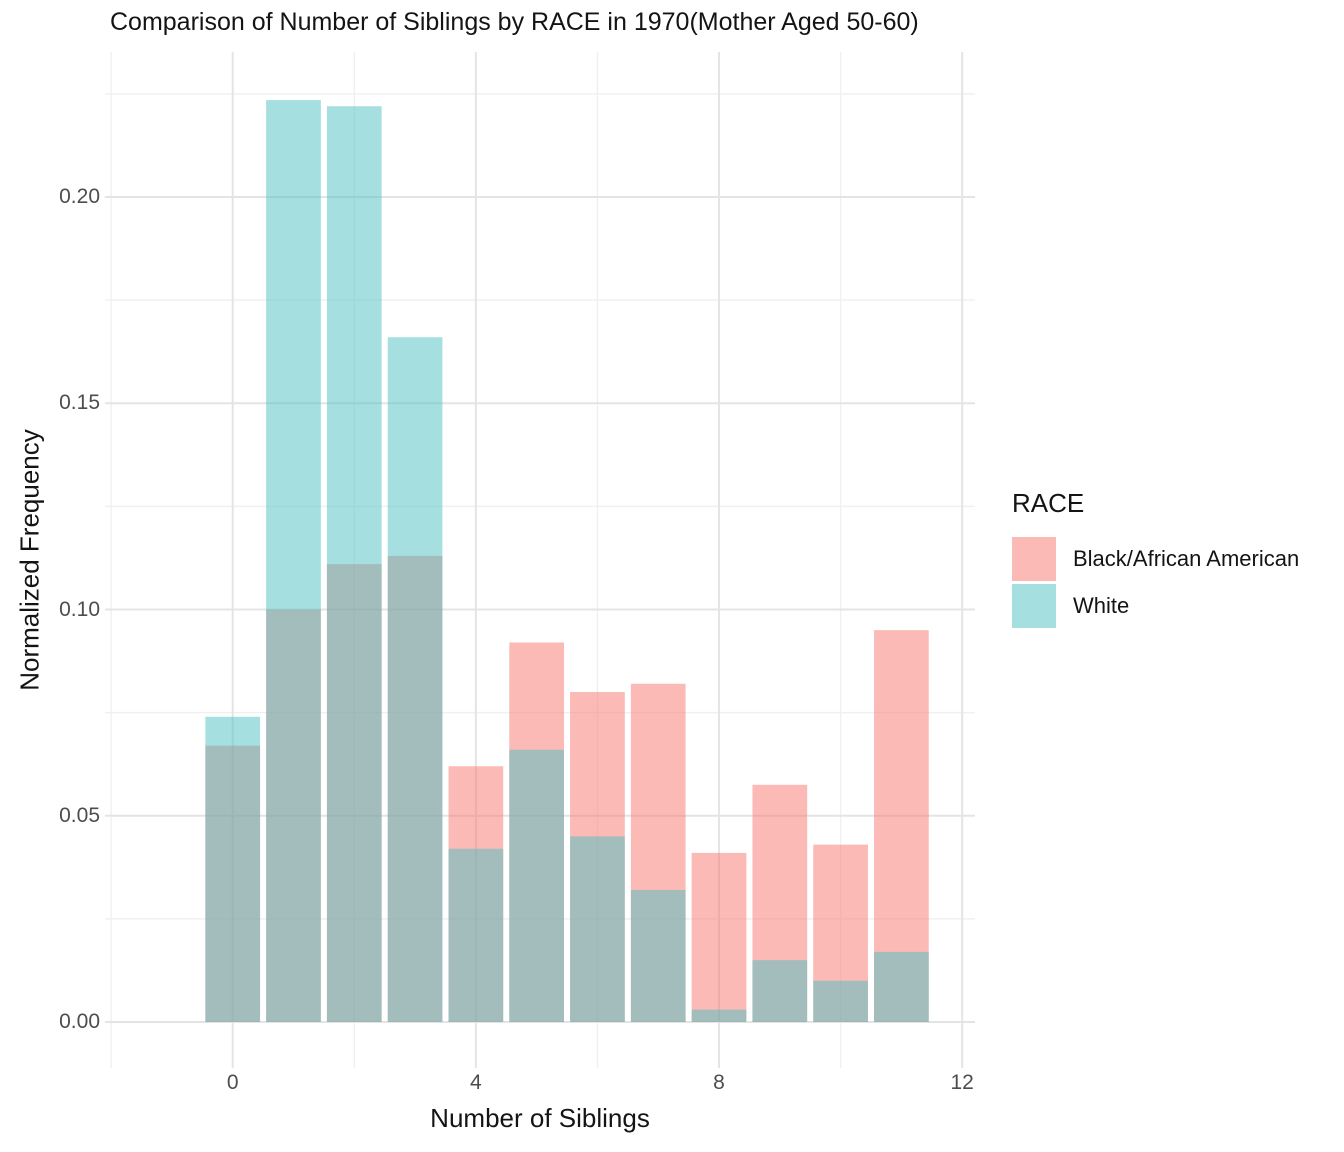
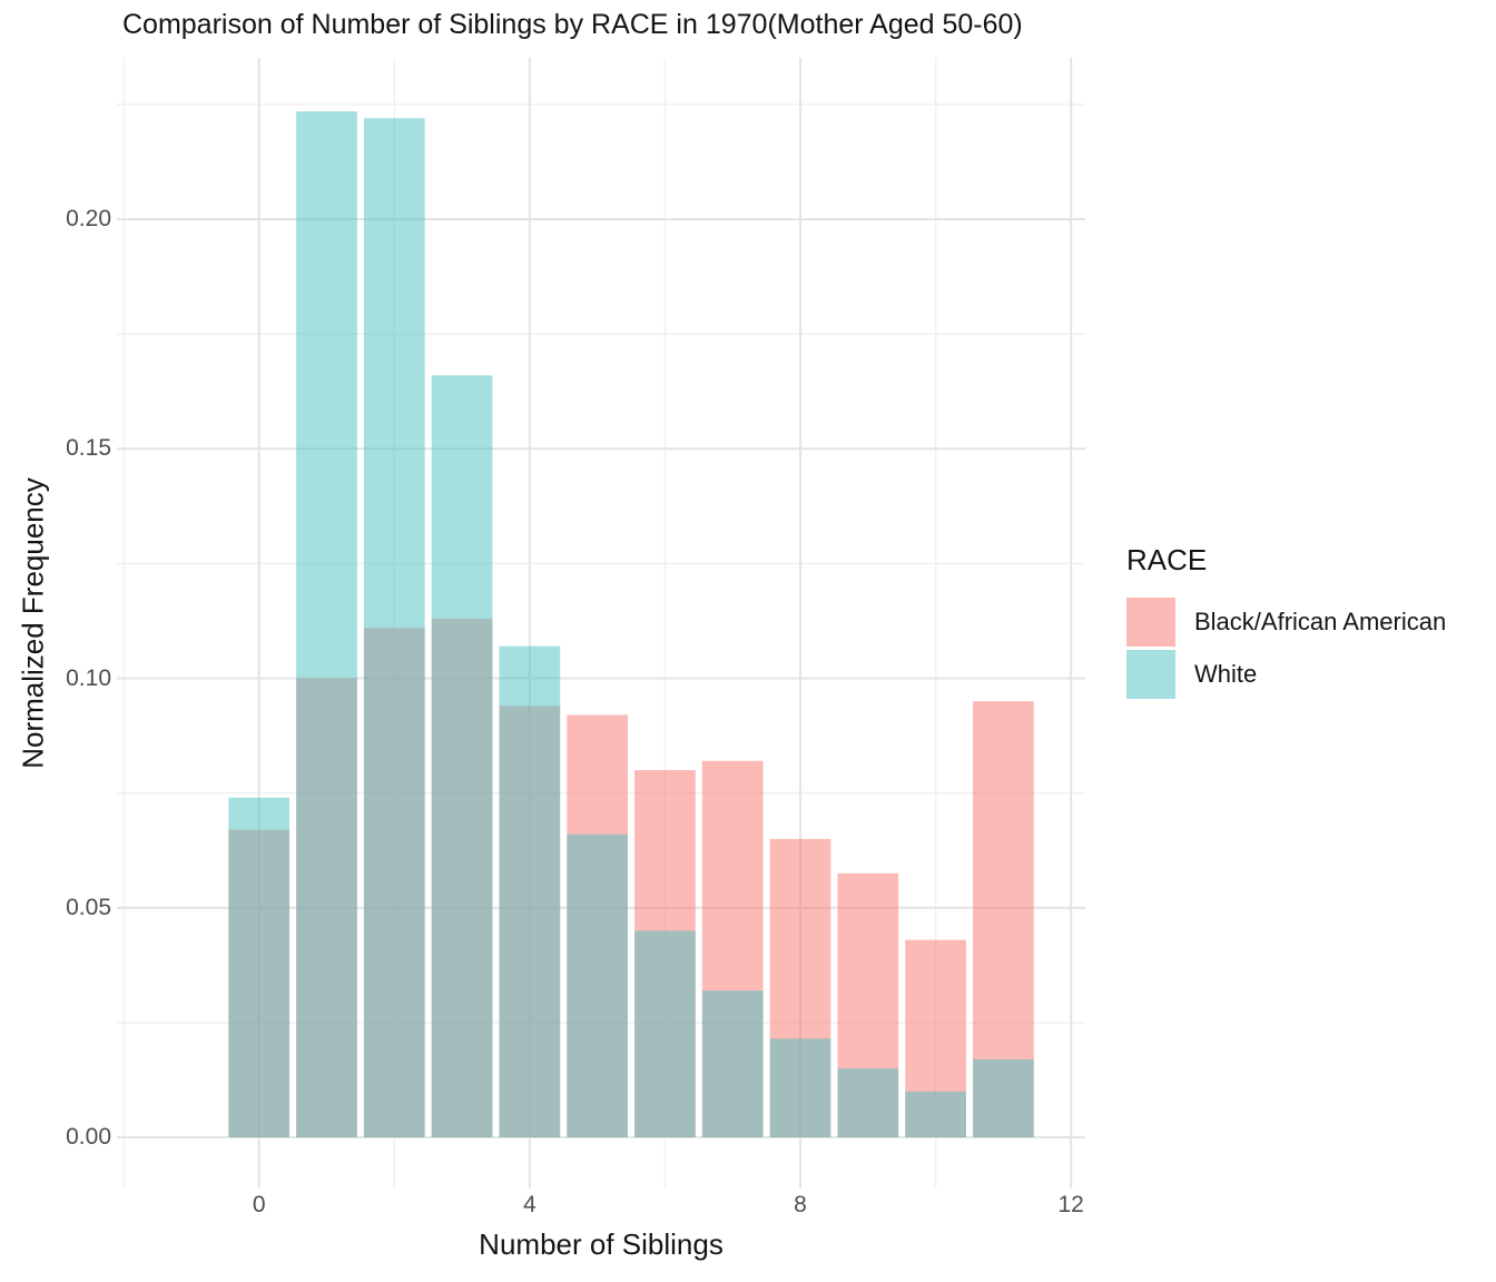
Black/African American/4: 0.062 -> 0.094
White/4: 0.042 -> 0.107
Black/African American/8: 0.041 -> 0.065
White/8: 0.003 -> 0.021
